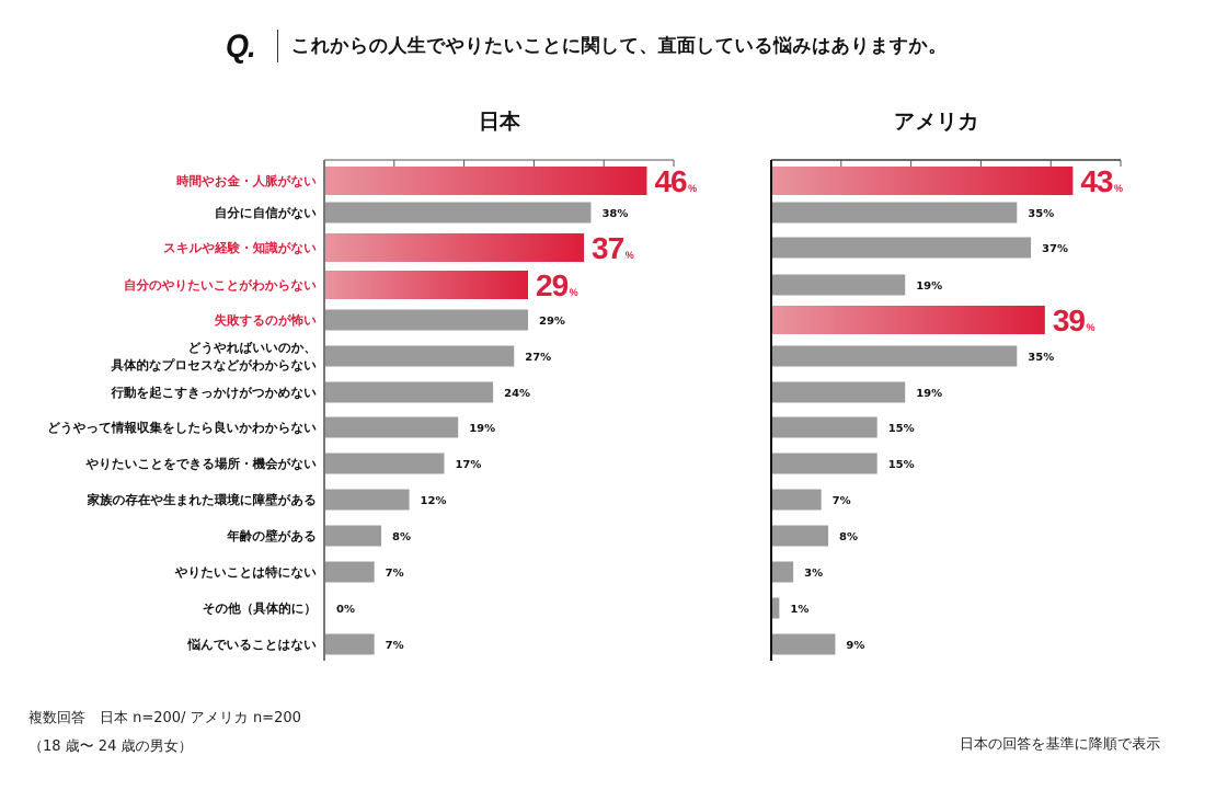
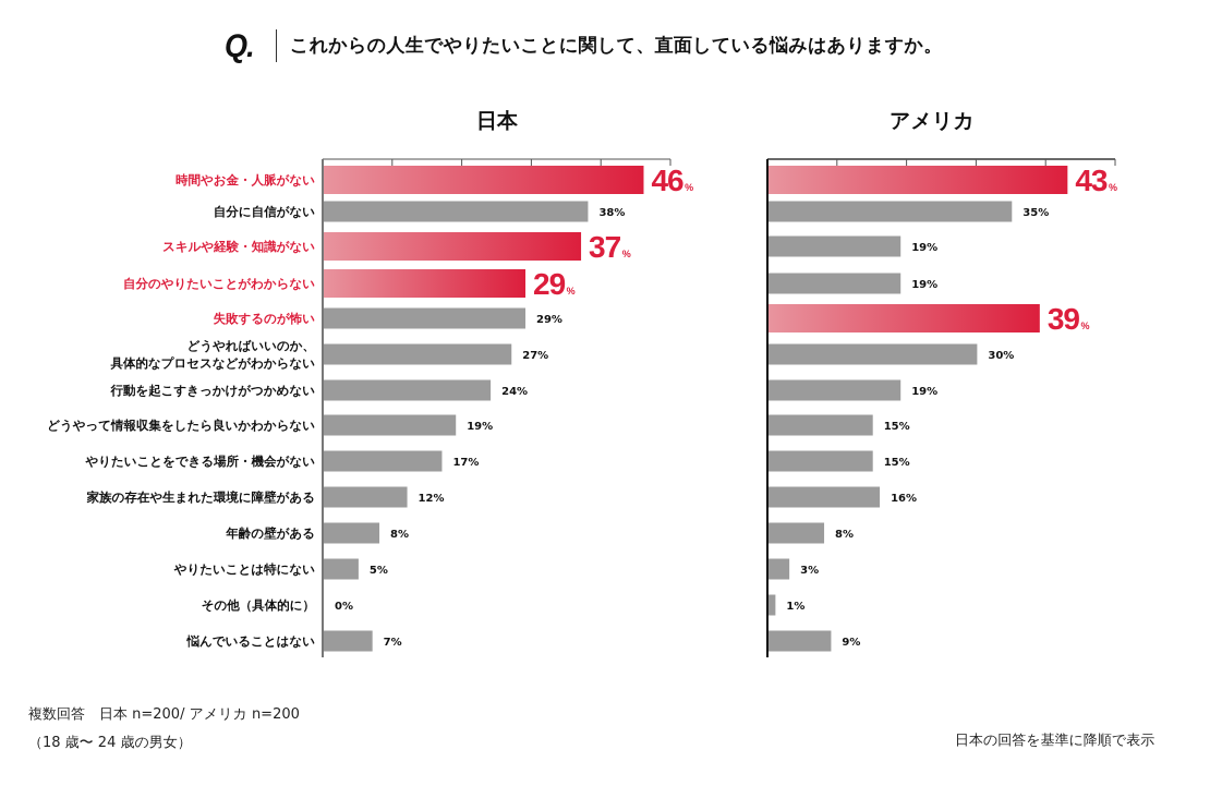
アメリカ/スキルや経験・知識がない: 37% -> 19%
アメリカ/どうやればいいのか、 具体的なプロセスなどがわからない: 35% -> 30%
アメリカ/家族の存在や生まれた環境に障壁がある: 7% -> 16%
日本/やりたいことは特にない: 7% -> 5%
